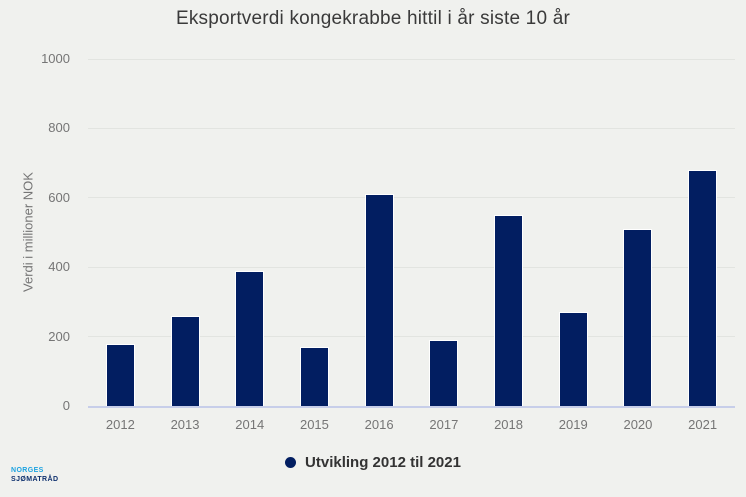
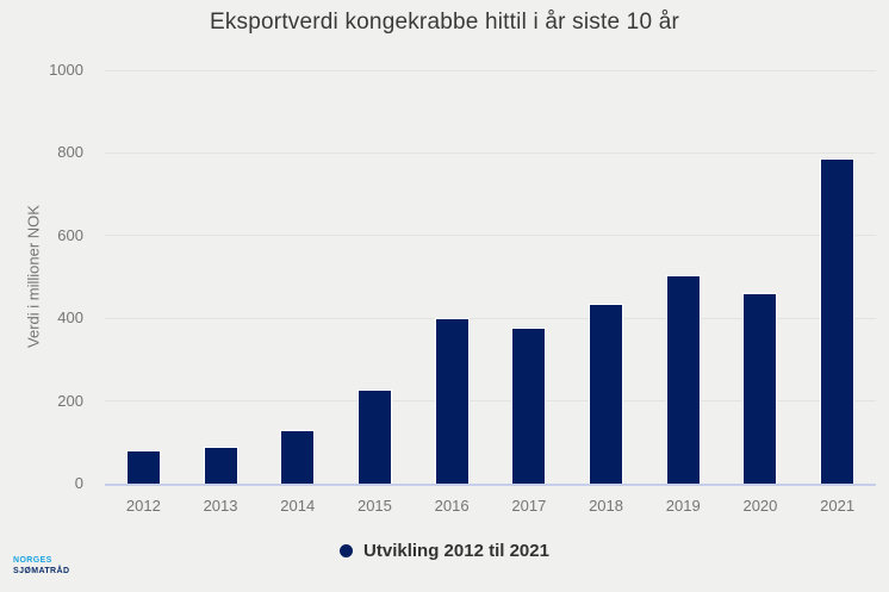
2012: 180 -> 80
2013: 260 -> 90
2014: 390 -> 130
2015: 170 -> 230
2016: 610 -> 400
2017: 190 -> 380
2018: 550 -> 440
2019: 270 -> 500
2020: 510 -> 460
2021: 680 -> 790
